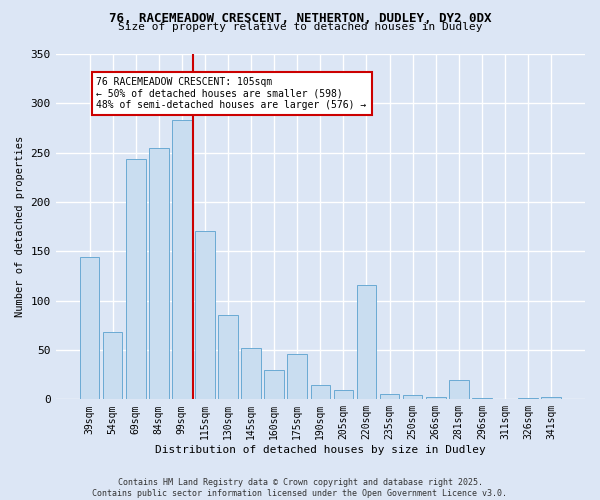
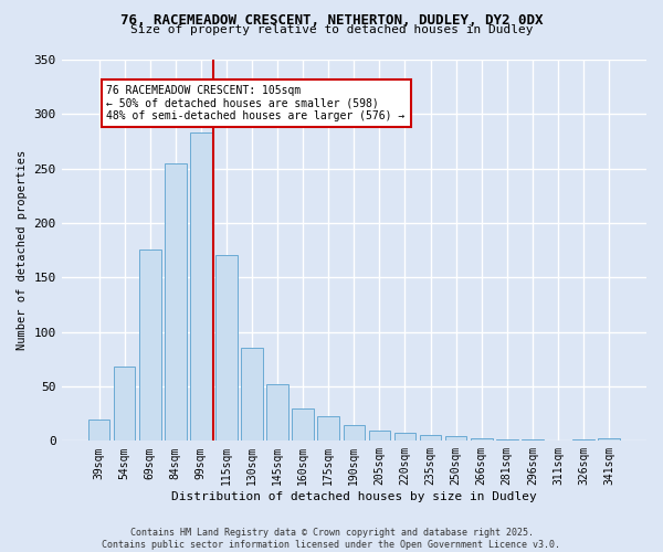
39sqm: 144 -> 20
69sqm: 244 -> 176
175sqm: 46 -> 23
220sqm: 116 -> 7
281sqm: 20 -> 1
